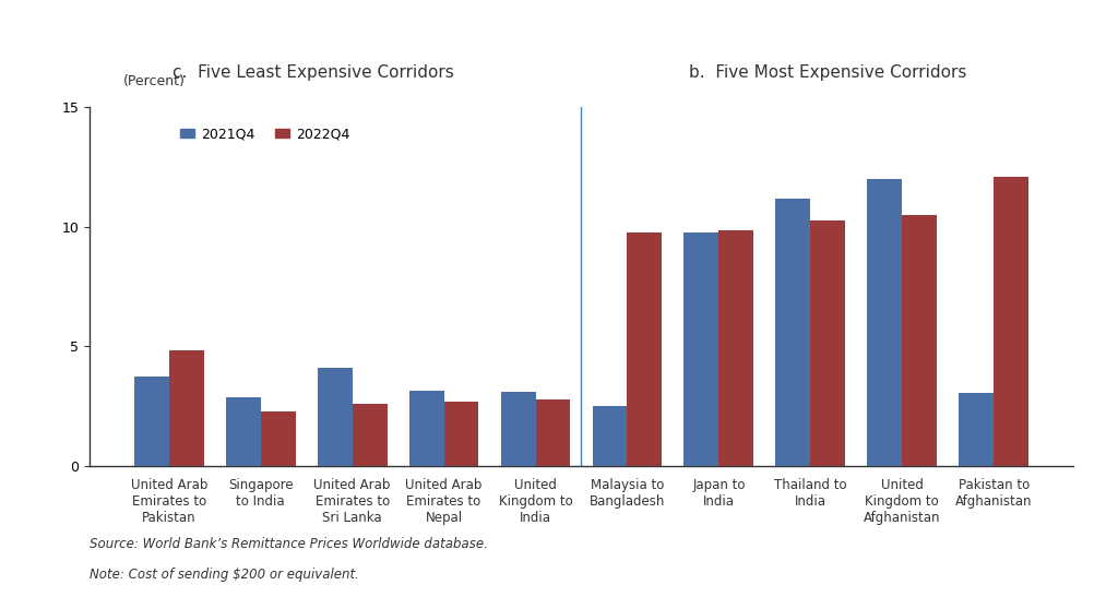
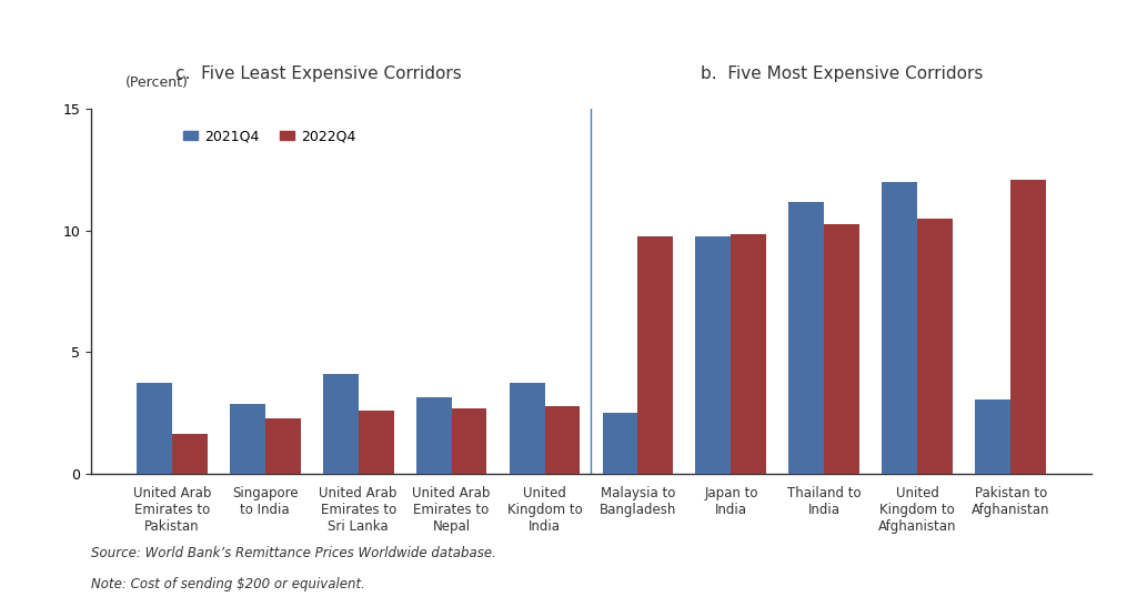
2022Q4/United Arab Emirates to Pakistan: 4.85 -> 1.65
2021Q4/United Kingdom to India: 3.10 -> 3.75
